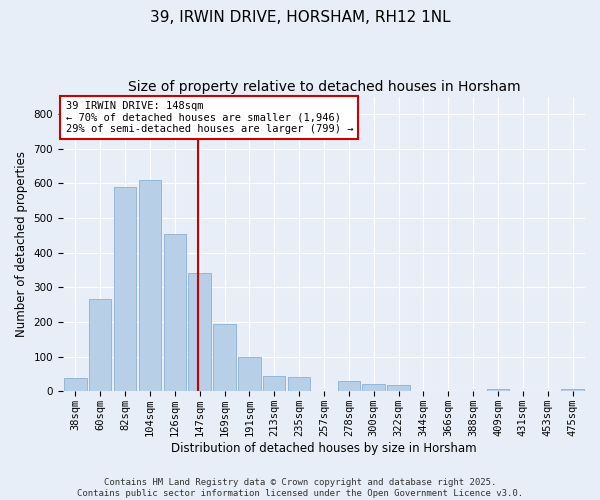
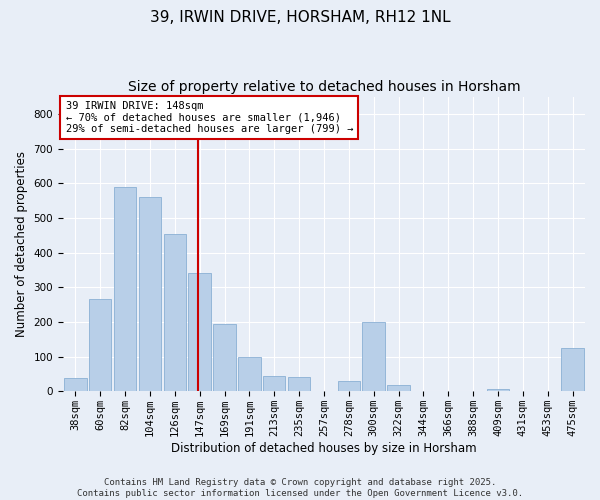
104sqm: 610 -> 560
300sqm: 20 -> 200
475sqm: 7 -> 125
